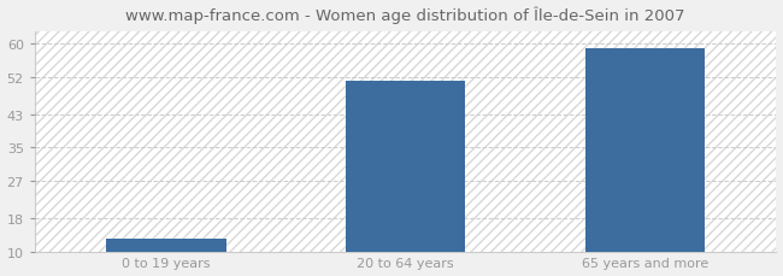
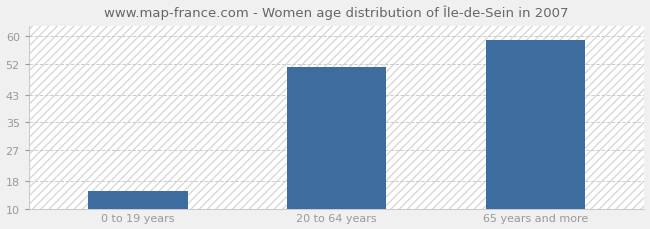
0 to 19 years: 13 -> 15
